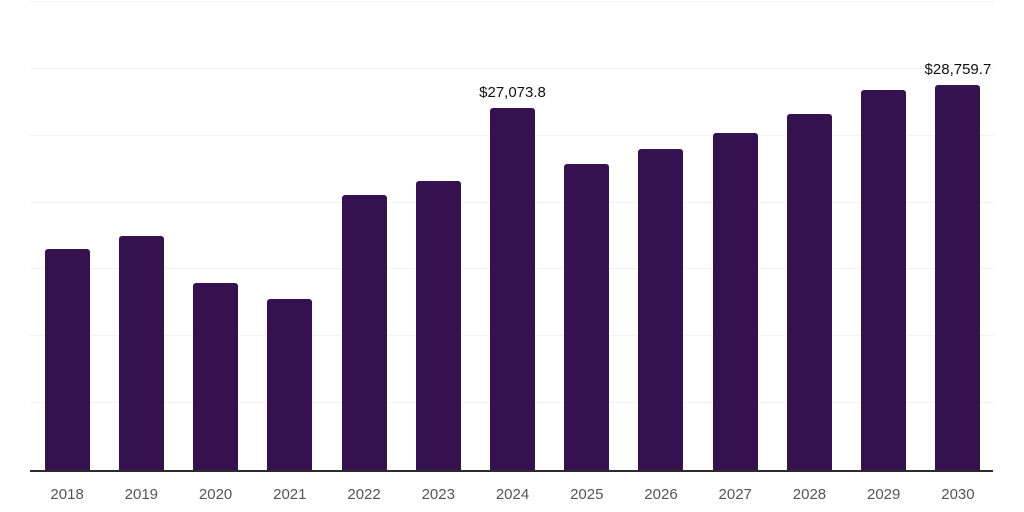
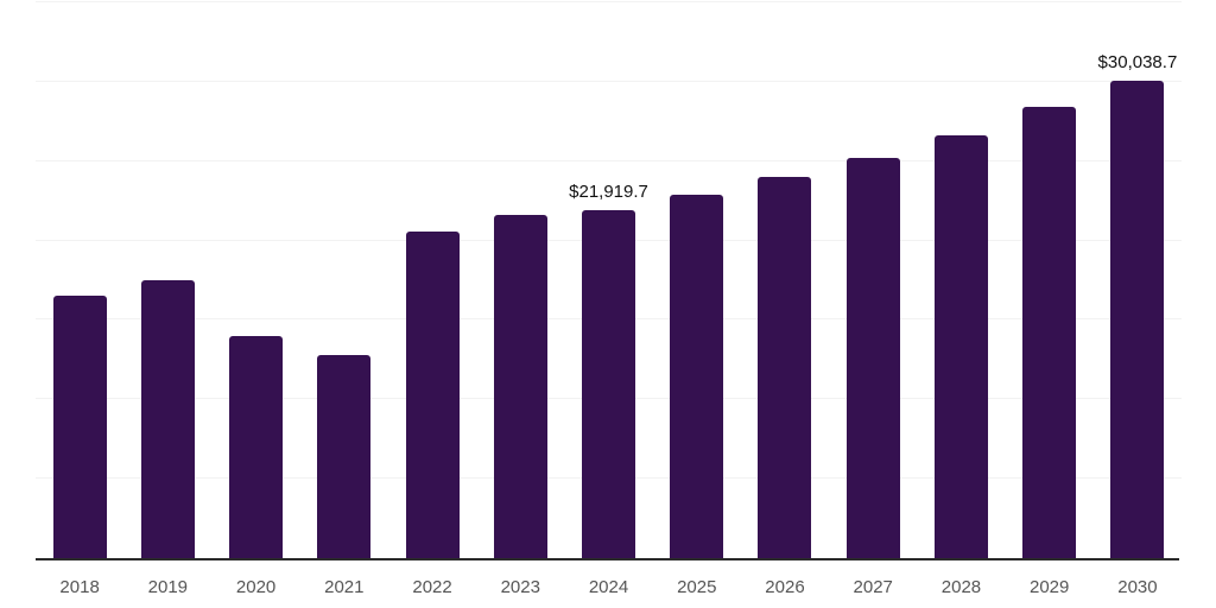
2024: $27,073.8 -> $21,919.7
2030: $28,759.7 -> $30,038.7
